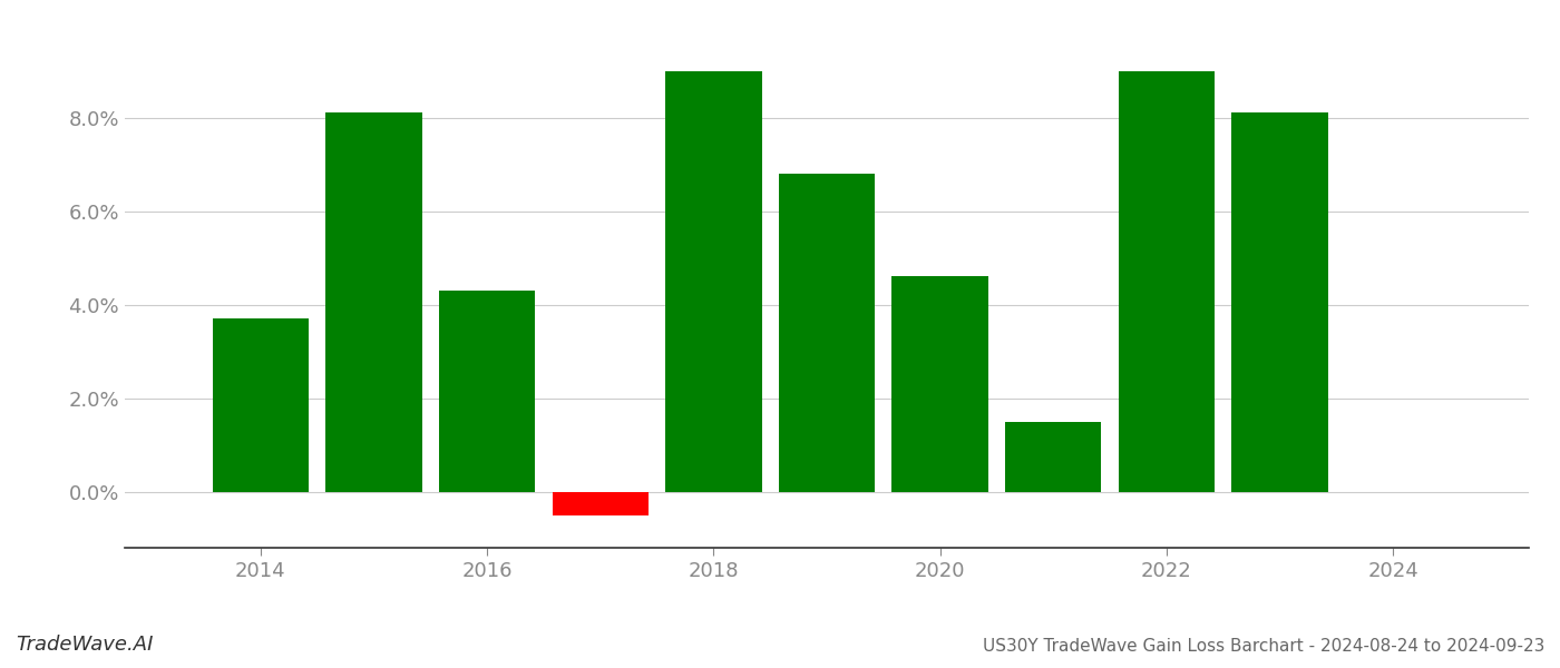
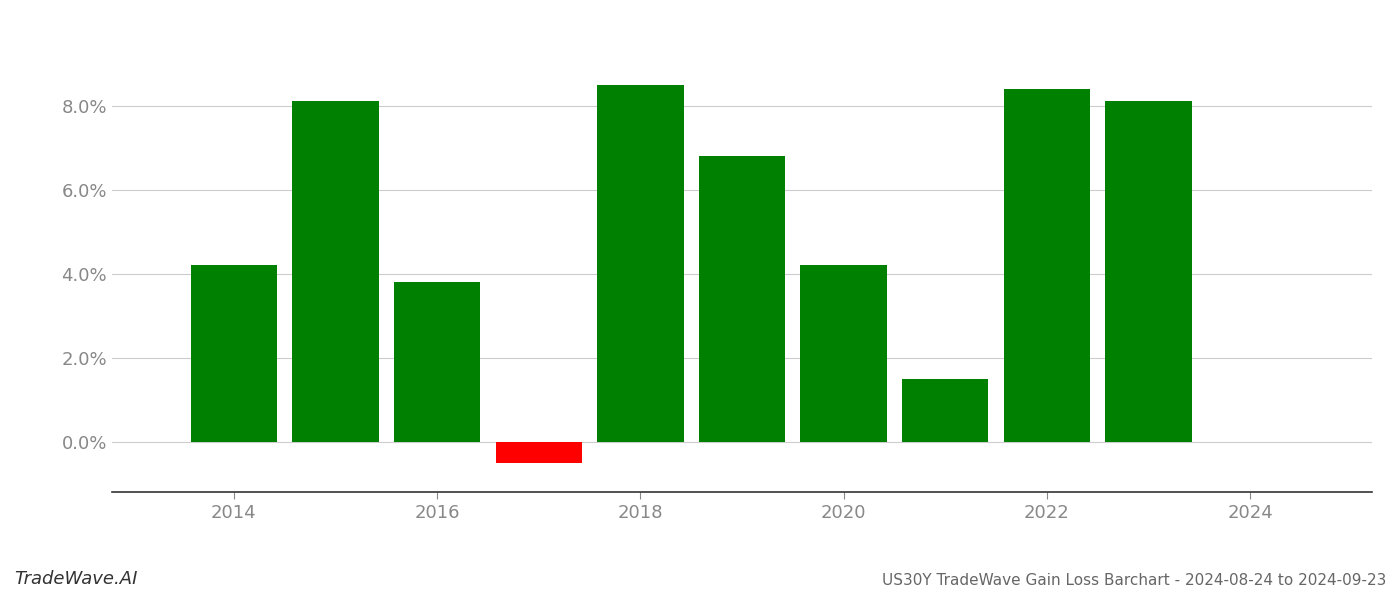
2014: 3.7% -> 4.2%
2016: 4.3% -> 3.8%
2018: 9.0% -> 8.5%
2020: 4.6% -> 4.2%
2022: 9.0% -> 8.4%
